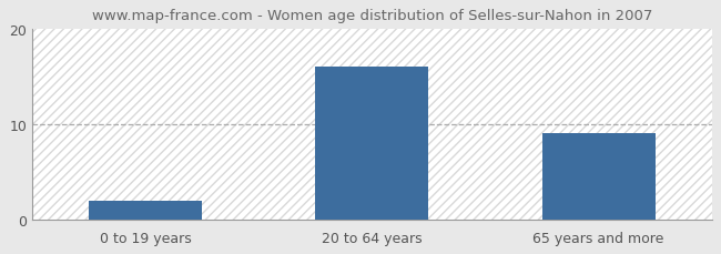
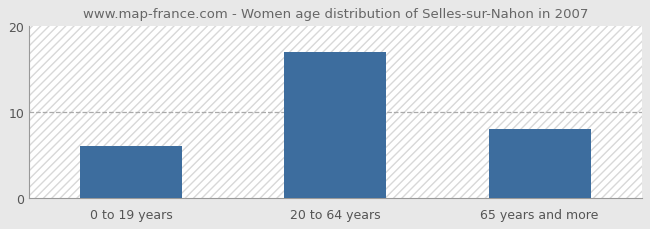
0 to 19 years: 2 -> 6
20 to 64 years: 16 -> 17
65 years and more: 9 -> 8
